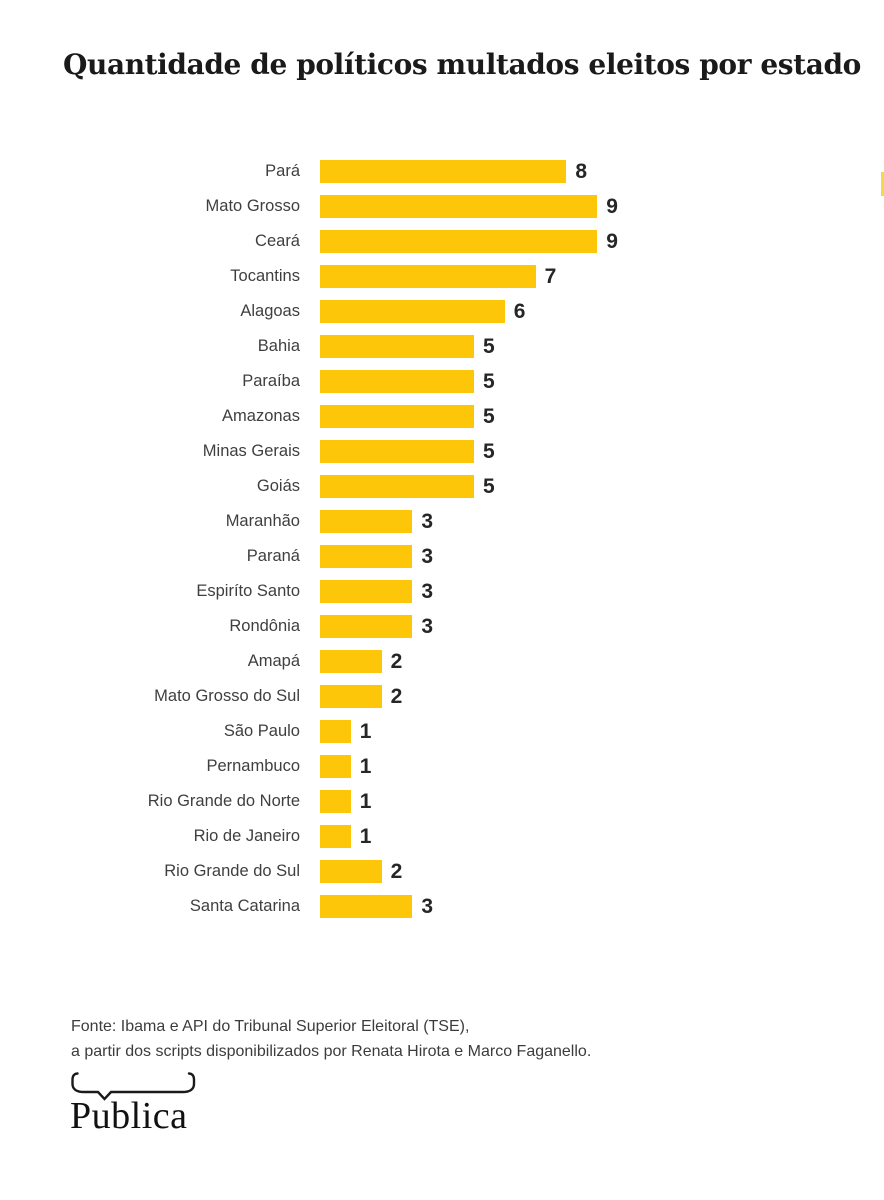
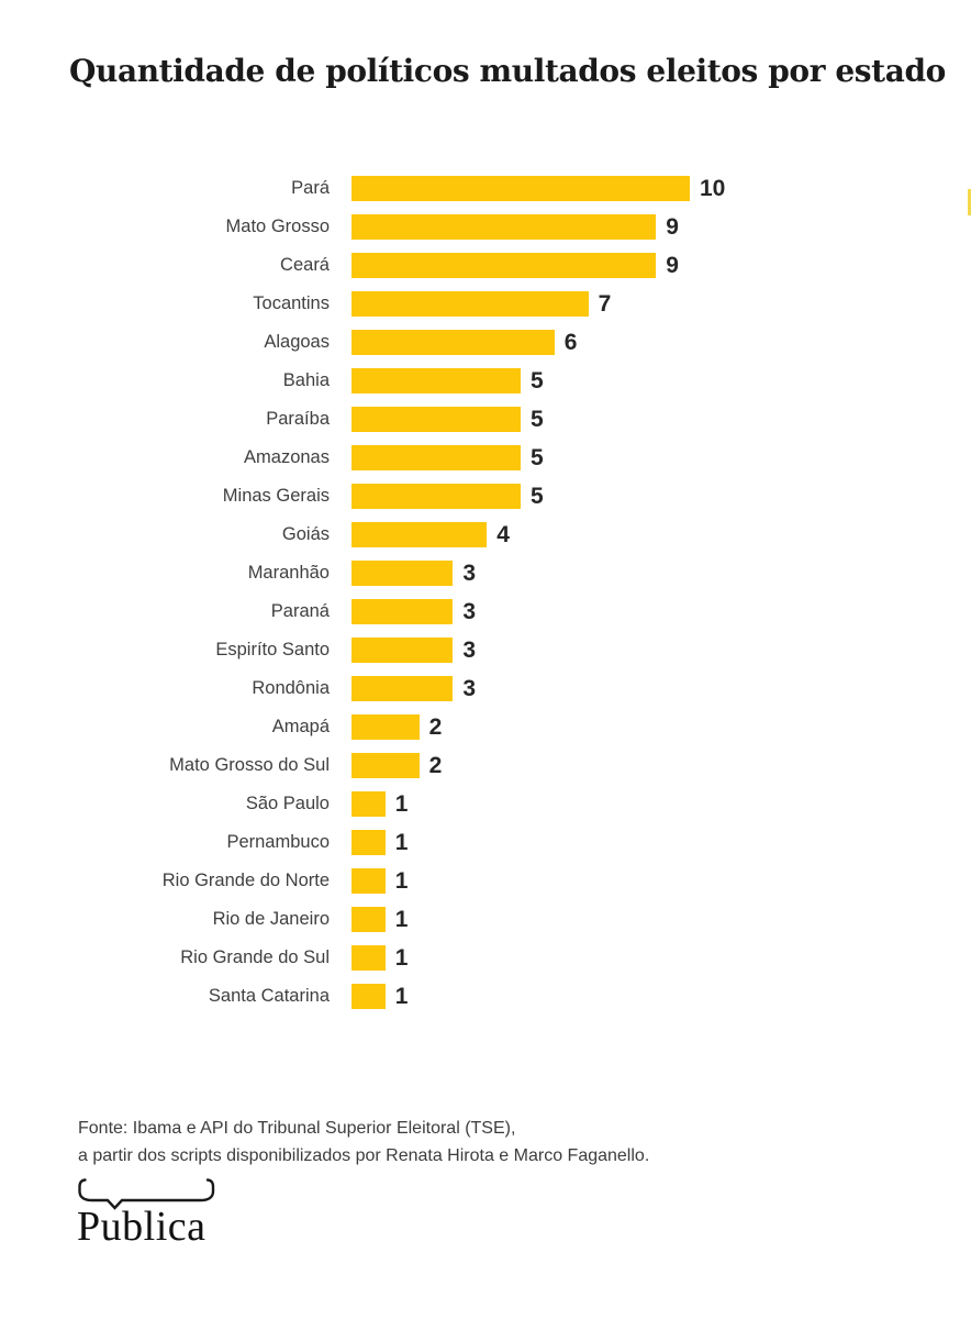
Pará: 8 -> 10
Goiás: 5 -> 4
Rio Grande do Sul: 2 -> 1
Santa Catarina: 3 -> 1
